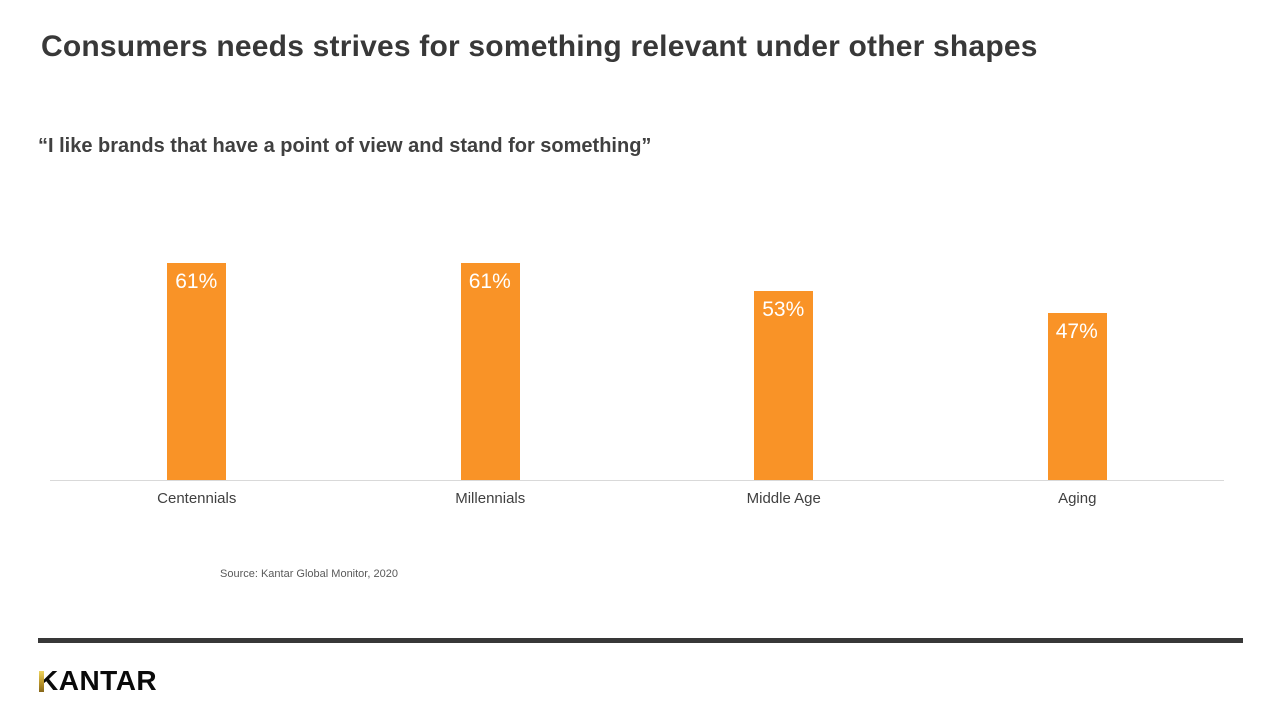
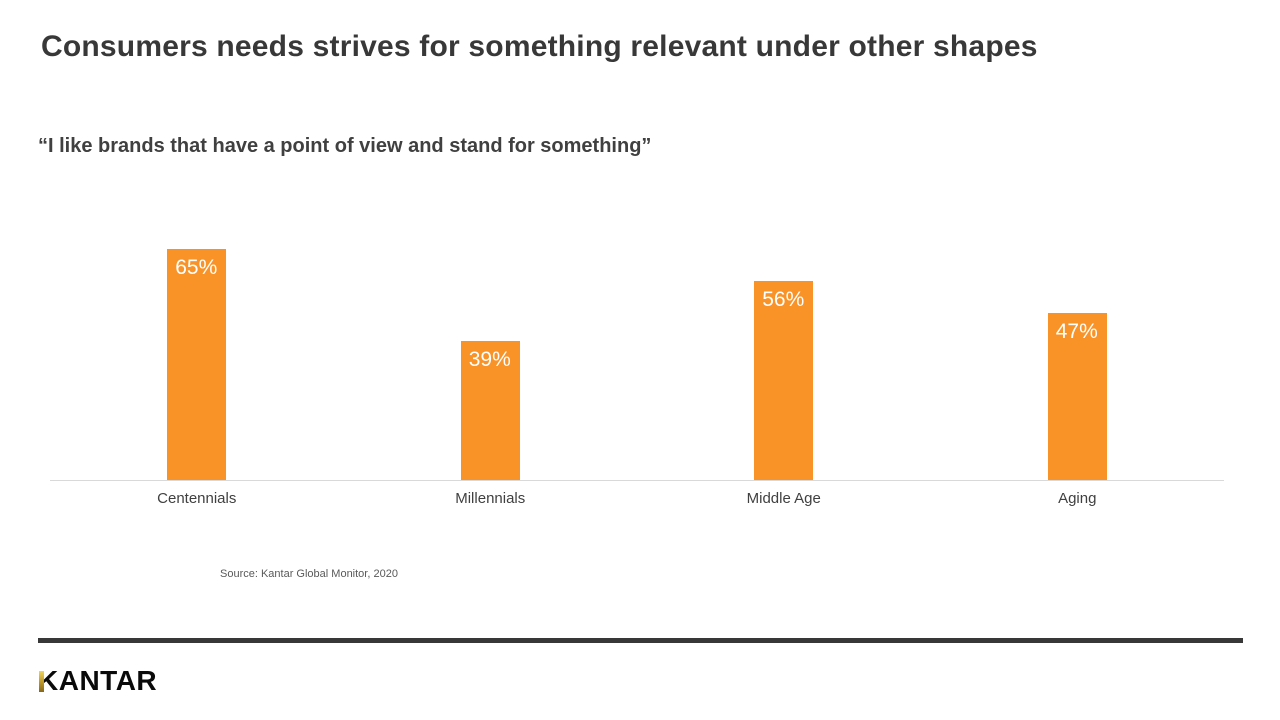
Centennials: 61% -> 65%
Millennials: 61% -> 39%
Middle Age: 53% -> 56%
